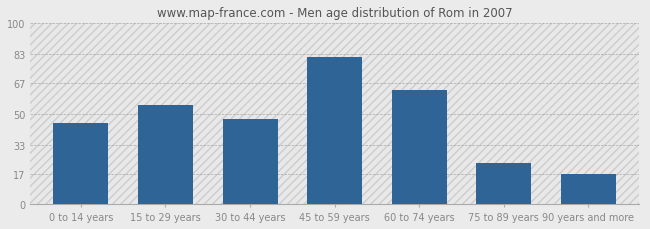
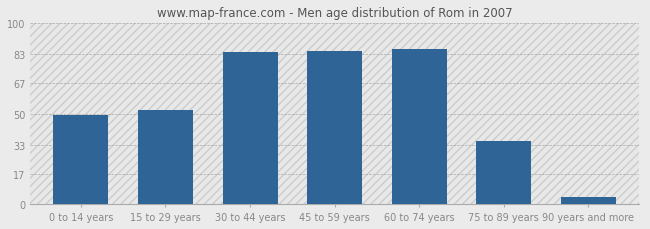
0 to 14 years: 45 -> 49
15 to 29 years: 55 -> 52
30 to 44 years: 47 -> 84
45 to 59 years: 81 -> 84
60 to 74 years: 63 -> 86
75 to 89 years: 23 -> 35
90 years and more: 17 -> 4
